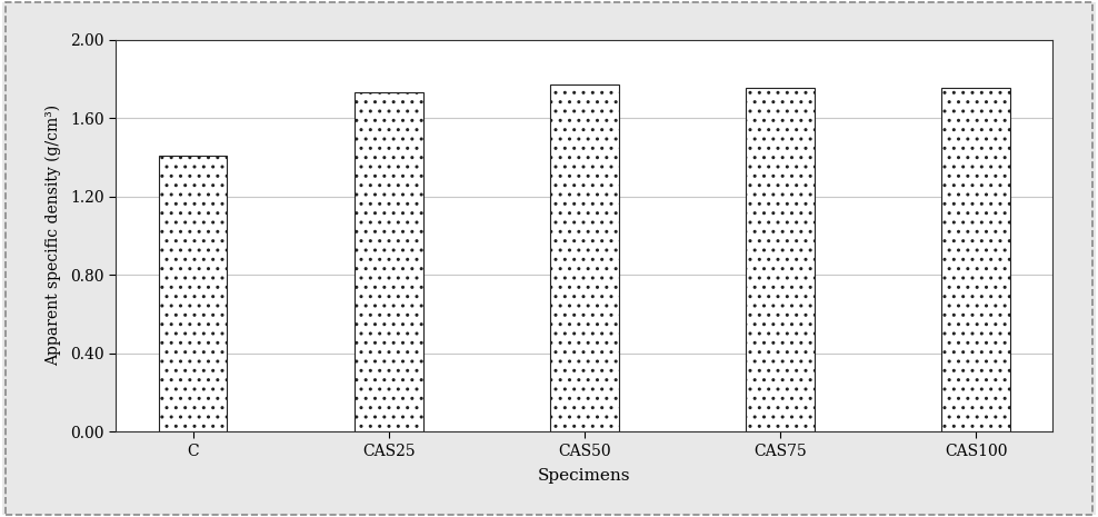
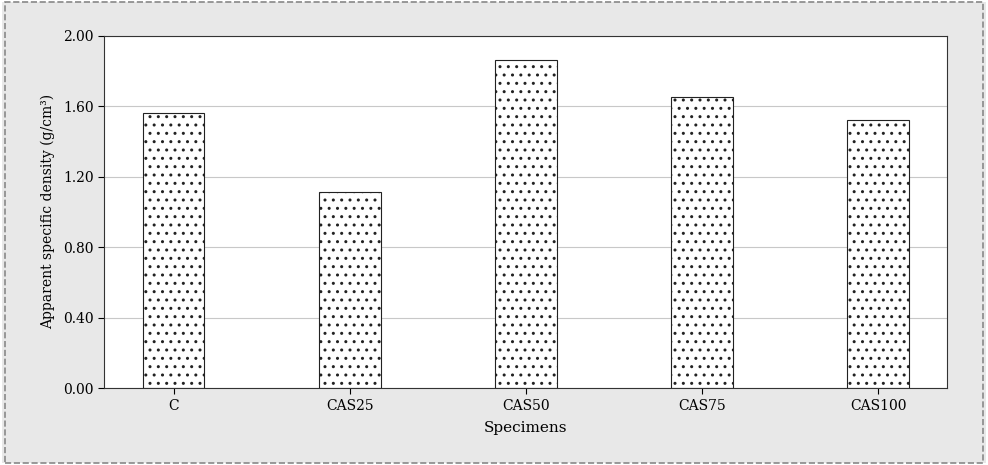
C: 1.41 -> 1.56
CAS25: 1.73 -> 1.11
CAS50: 1.77 -> 1.86
CAS75: 1.75 -> 1.65
CAS100: 1.75 -> 1.52
